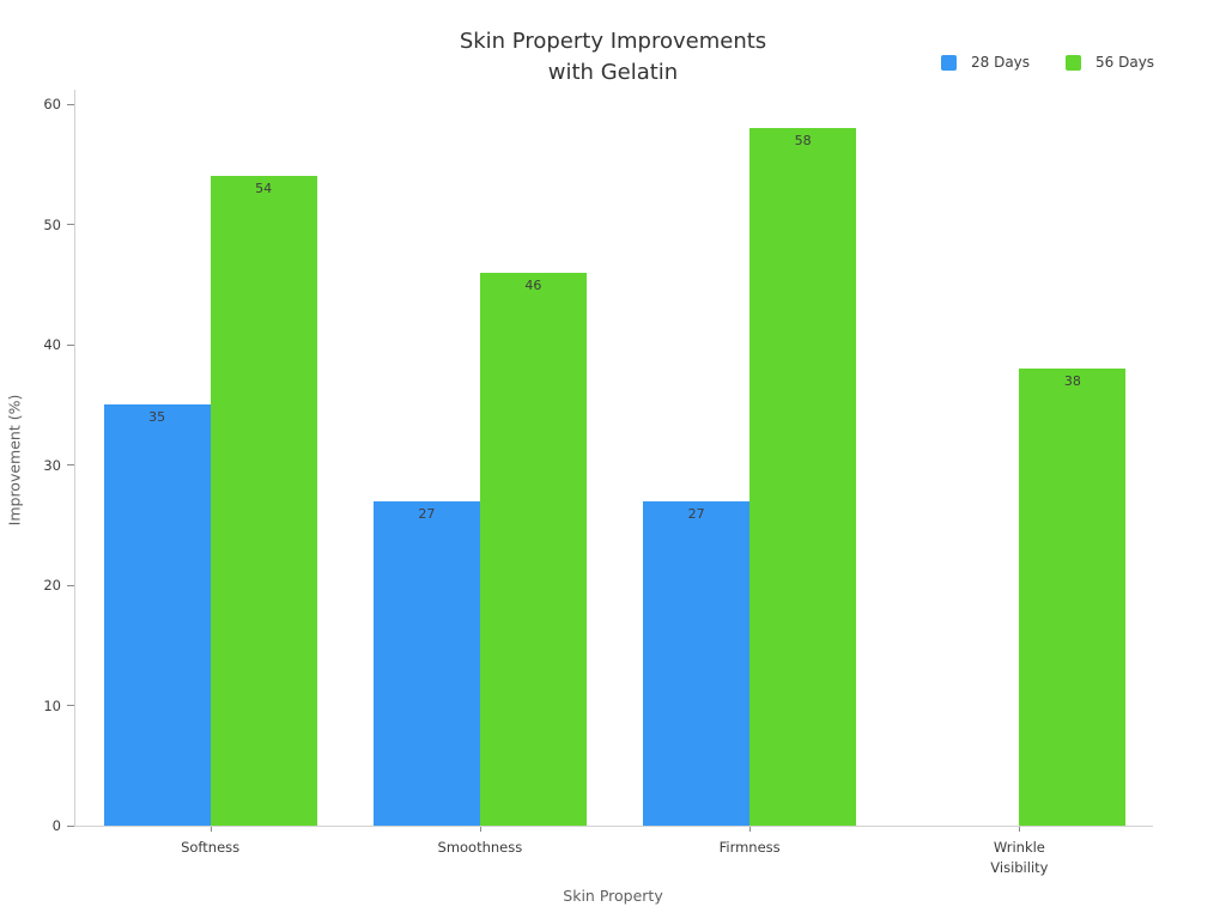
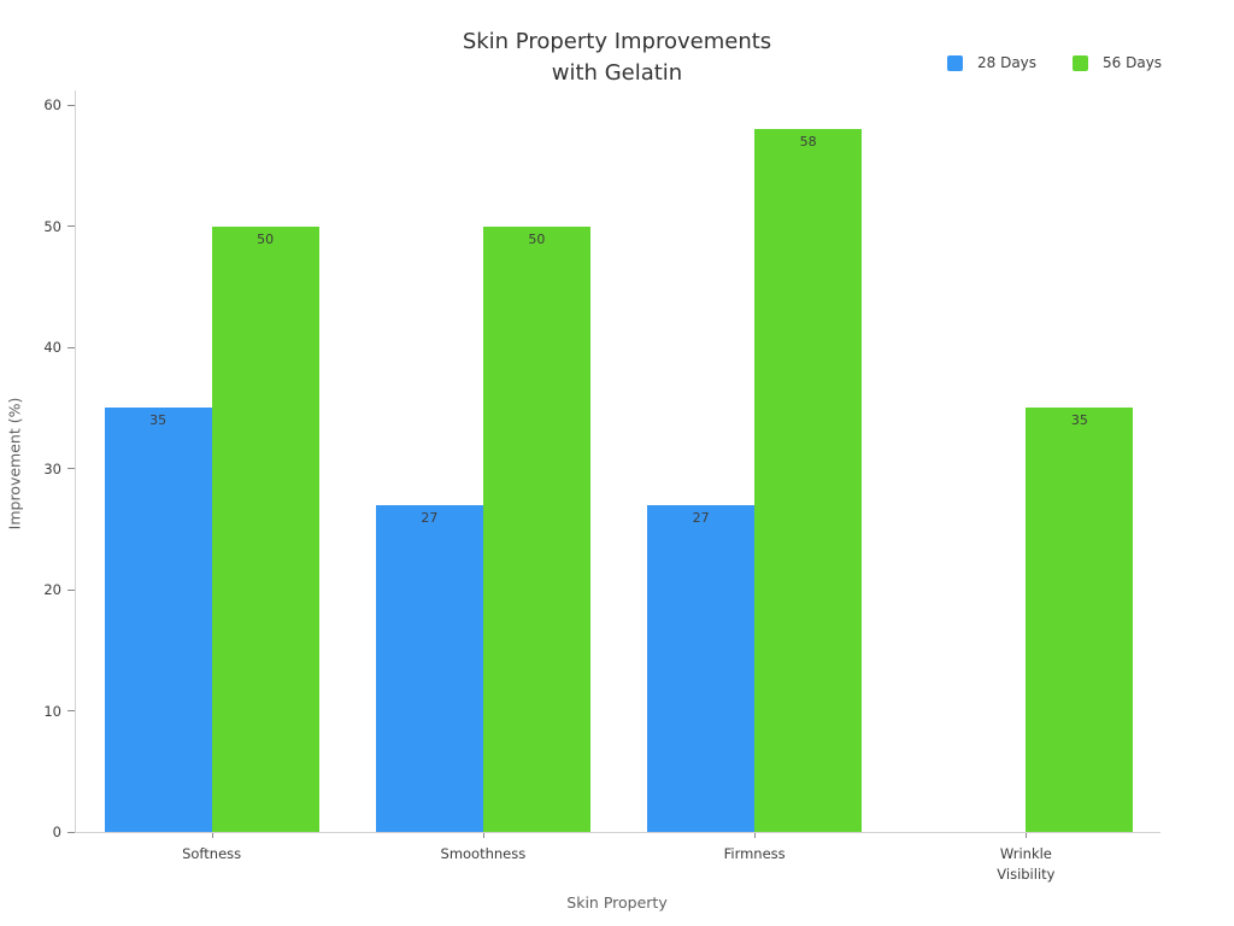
56 Days/Softness: 54 -> 50
56 Days/Smoothness: 46 -> 50
56 Days/Wrinkle Visibility: 38 -> 35
